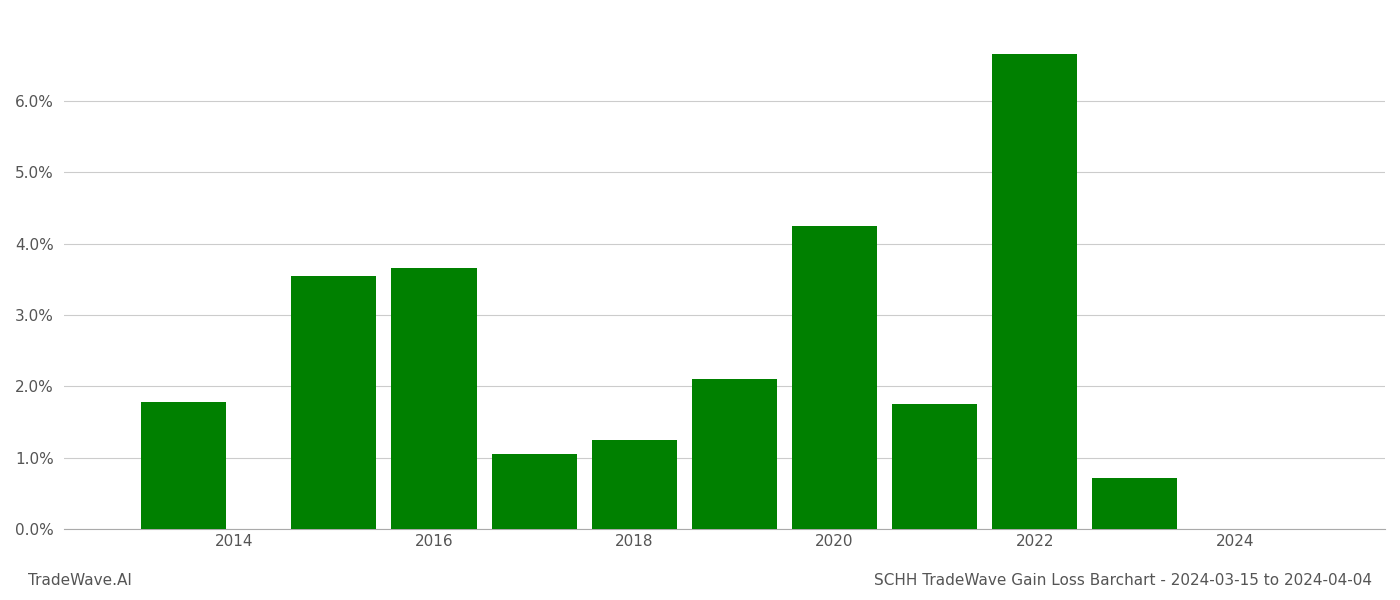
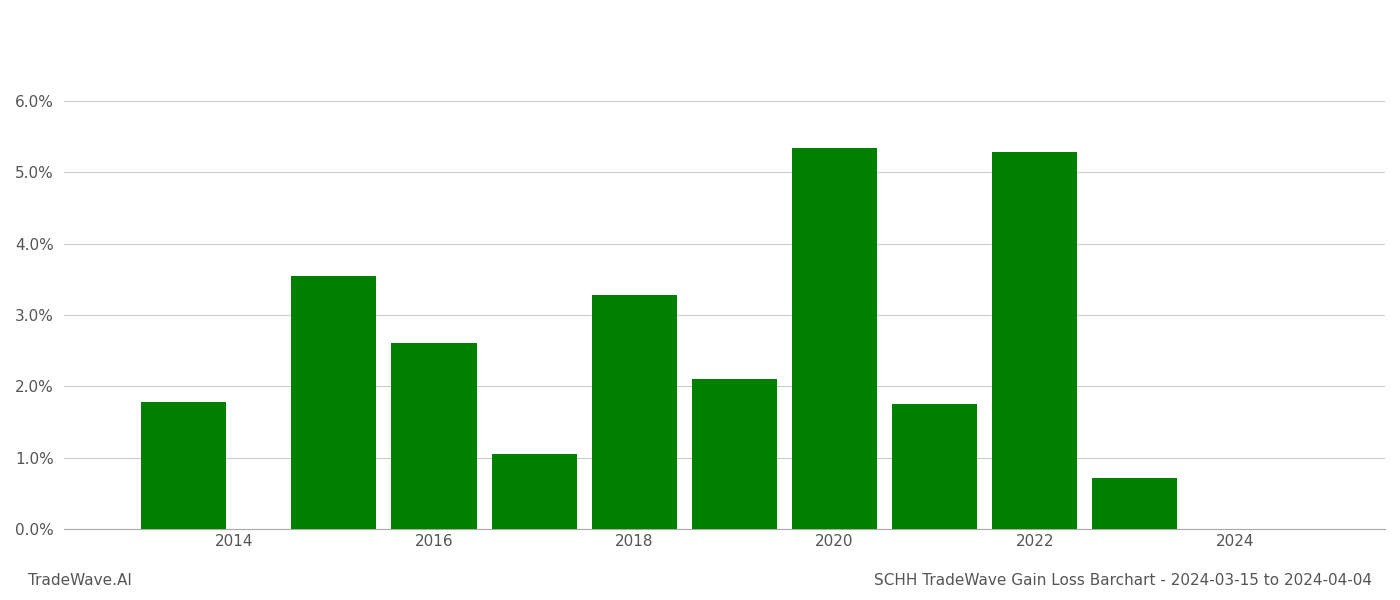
2016: 3.65% -> 2.60%
2018: 1.25% -> 3.28%
2020: 4.25% -> 5.34%
2022: 6.65% -> 5.28%
